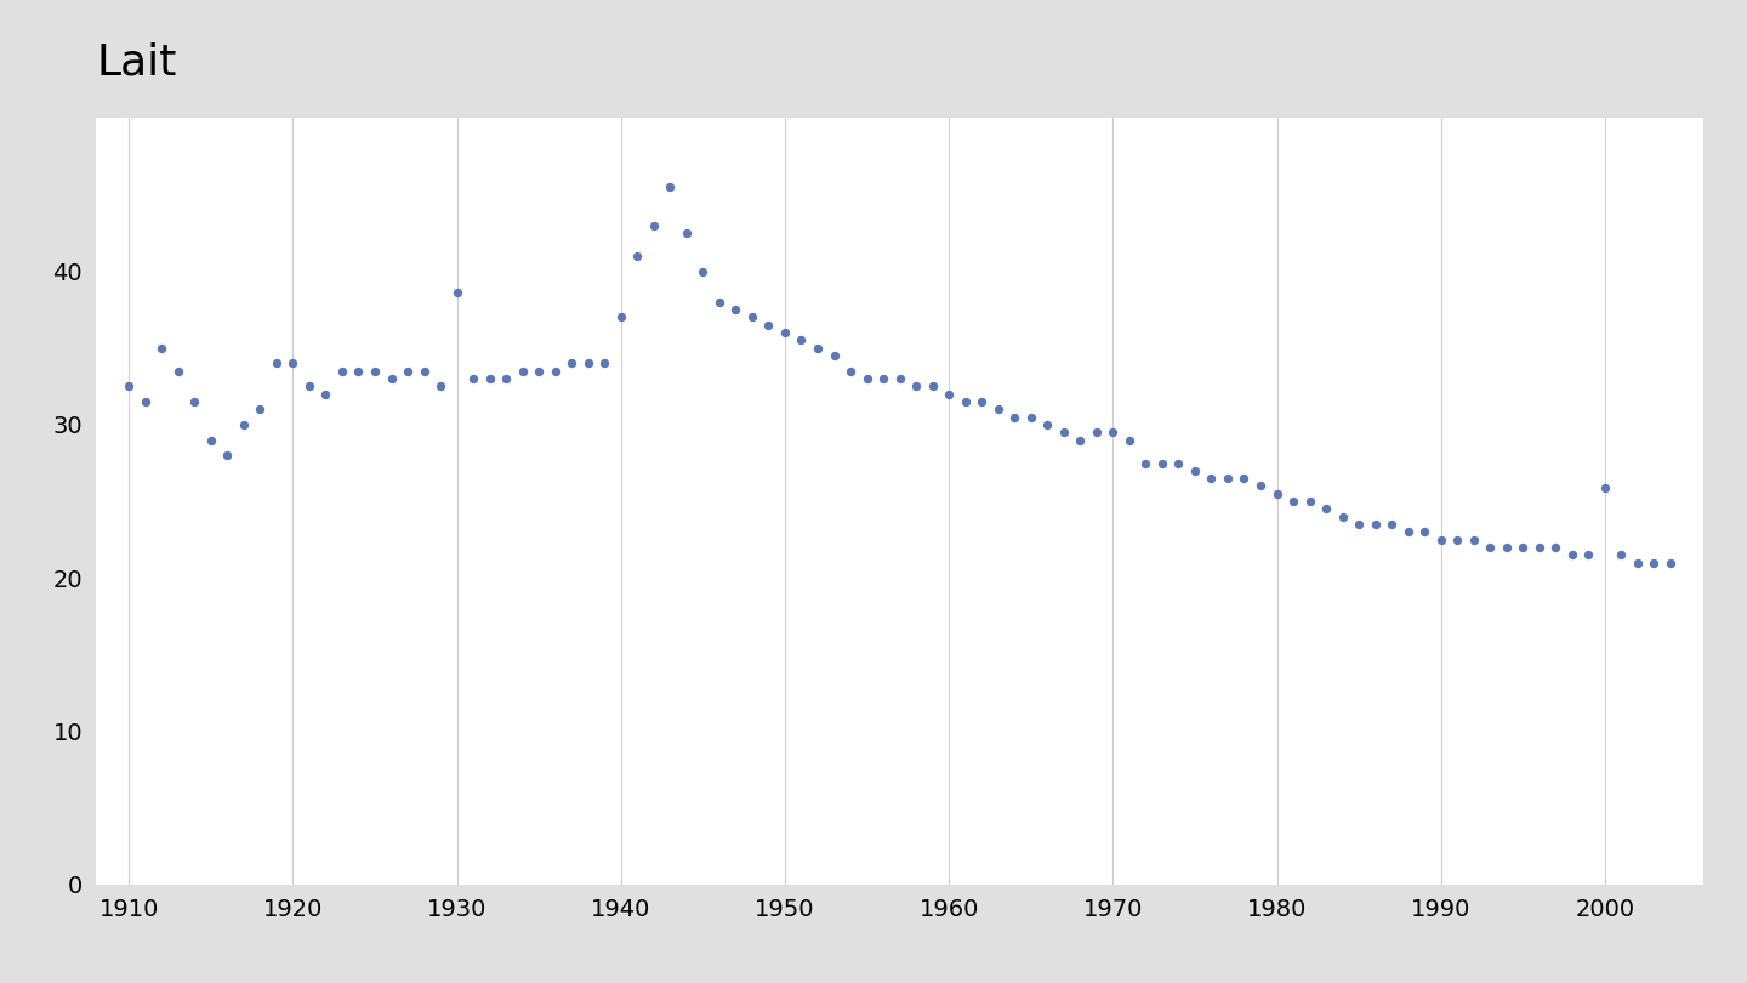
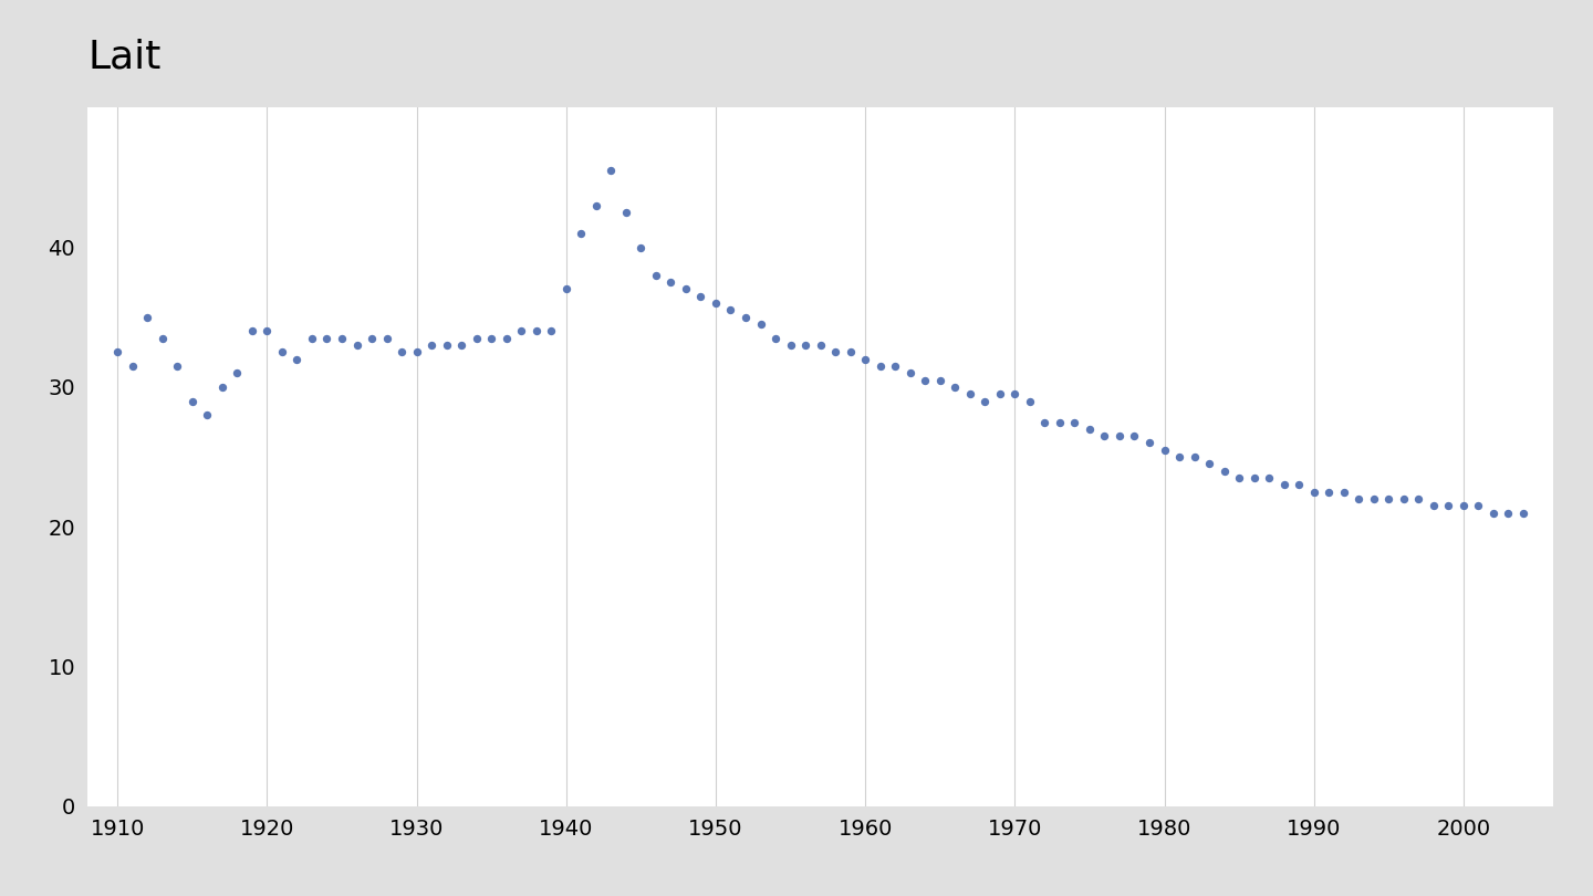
1930: 38.6 -> 32.5
2000: 25.9 -> 21.5
